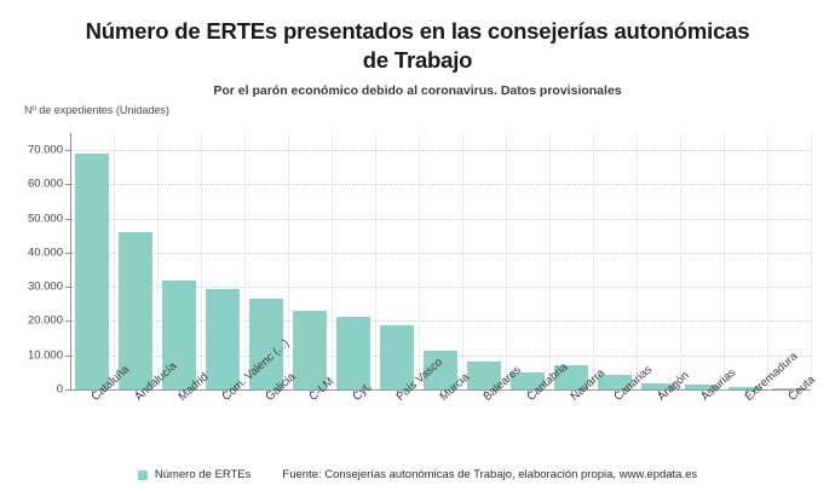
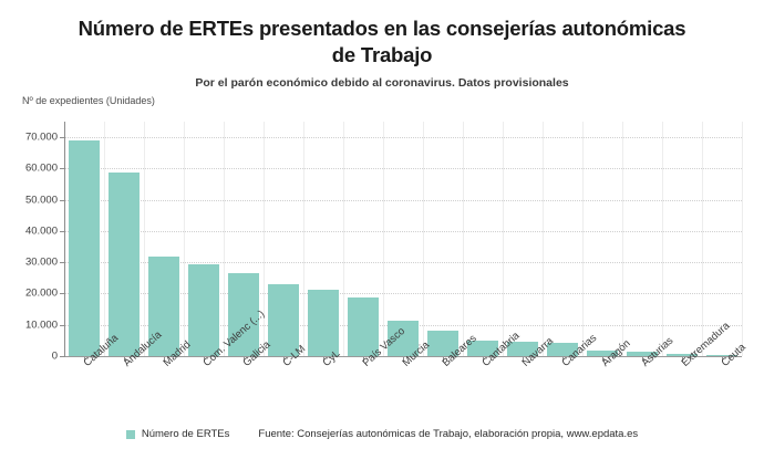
Andalucía: 46000 -> 59000
Navarra: 7000 -> 4000
